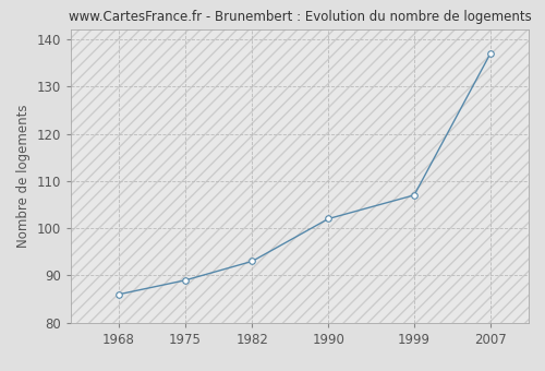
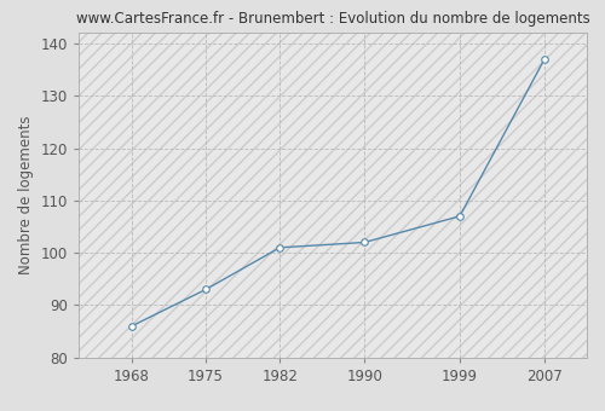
1975: 89 -> 93
1982: 93 -> 101
